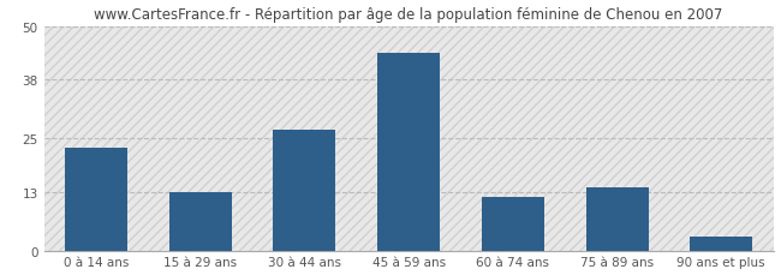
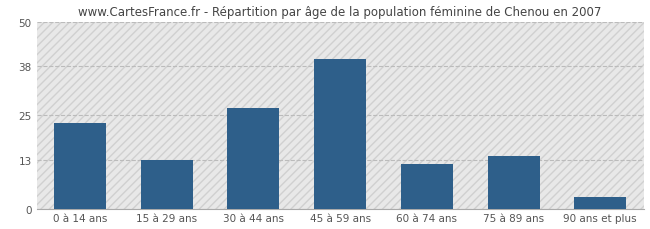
45 à 59 ans: 44 -> 40
